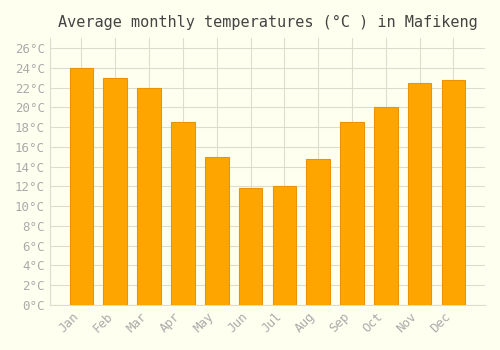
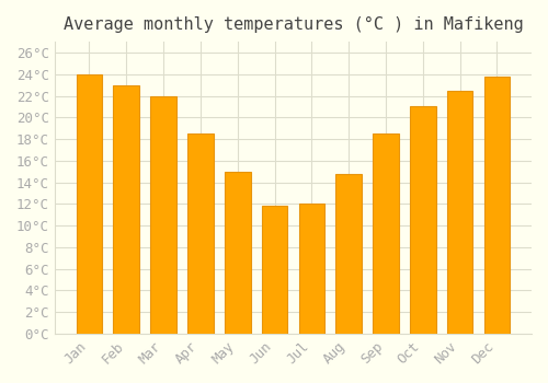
Oct: 20.0°C -> 21.0°C
Dec: 22.8°C -> 23.8°C
